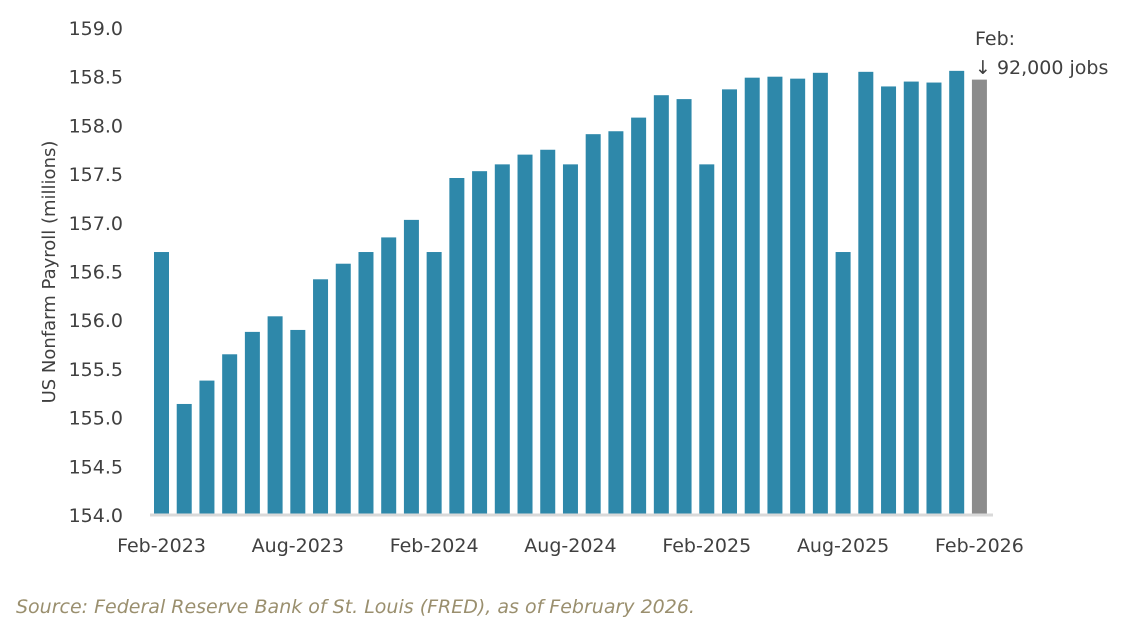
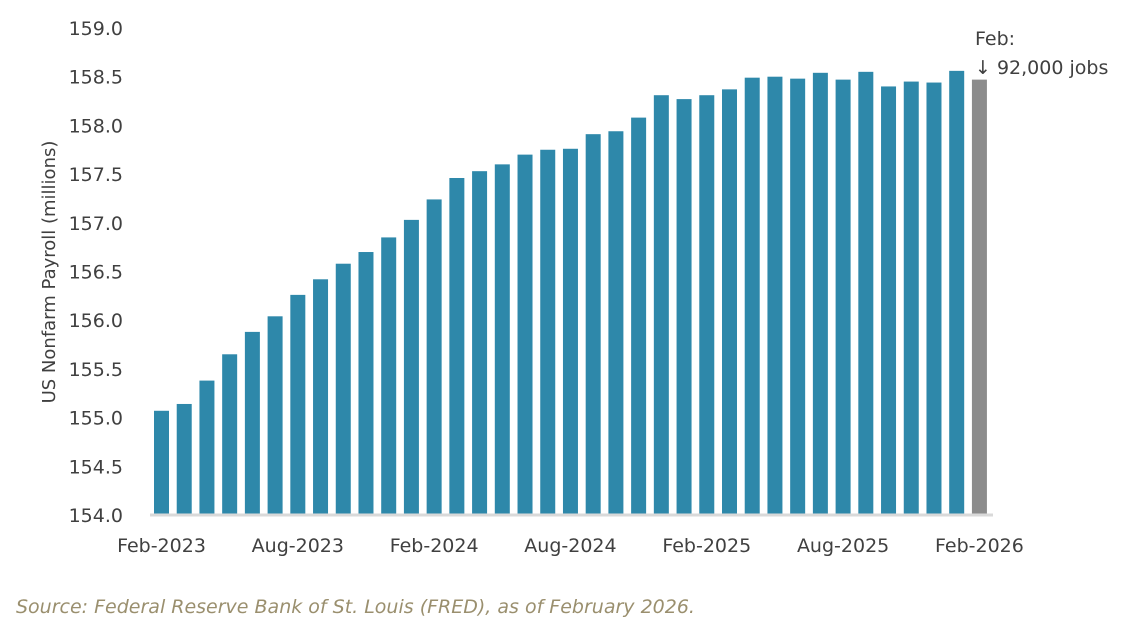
Feb-2023: 156.7 -> 155.1
Aug-2023: 155.9 -> 156.3
Feb-2024: 156.7 -> 157.2
Aug-2024: 157.6 -> 157.8
Feb-2025: 157.6 -> 158.3
Aug-2025: 156.7 -> 158.5
